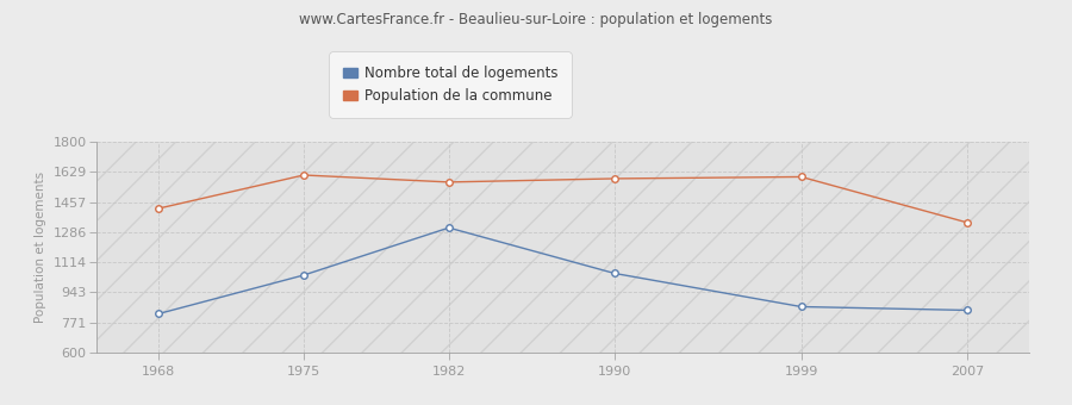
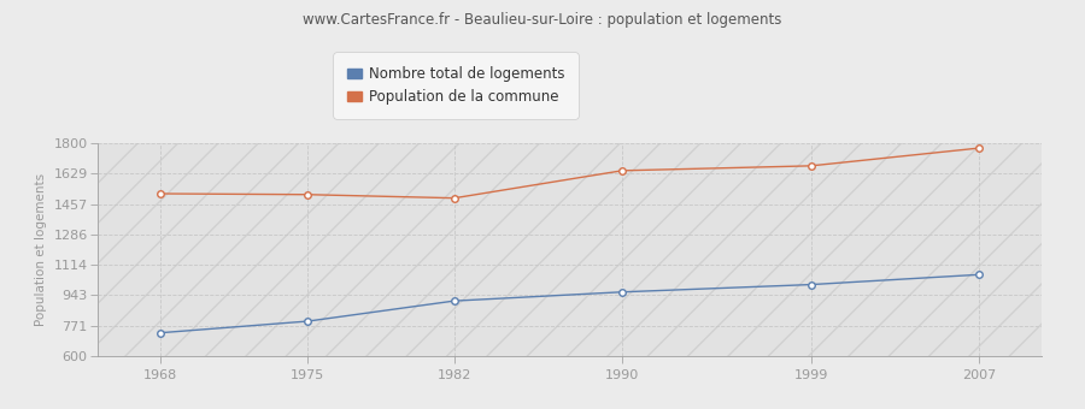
Nombre total de logements/1968: 820 -> 730
Population de la commune/1968: 1420 -> 1520
Nombre total de logements/1975: 1040 -> 800
Population de la commune/1975: 1610 -> 1510
Nombre total de logements/1982: 1310 -> 910
Population de la commune/1982: 1570 -> 1490
Nombre total de logements/1990: 1050 -> 960
Population de la commune/1990: 1590 -> 1640
Nombre total de logements/1999: 860 -> 1000
Population de la commune/1999: 1600 -> 1670
Nombre total de logements/2007: 840 -> 1060
Population de la commune/2007: 1340 -> 1770
